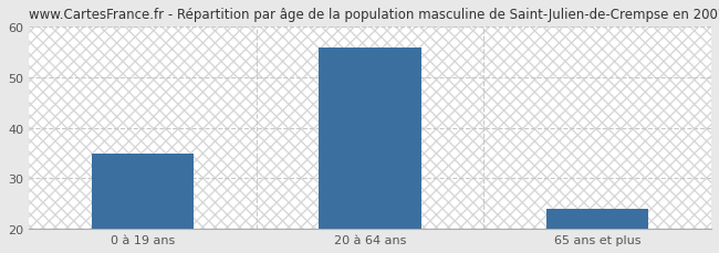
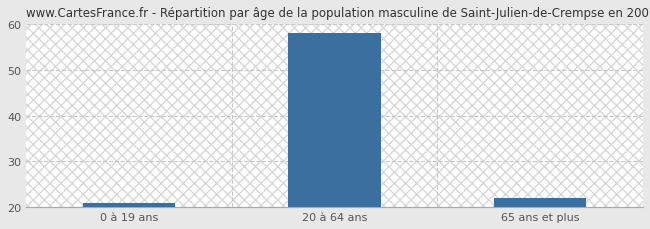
0 à 19 ans: 35 -> 21
20 à 64 ans: 56 -> 58
65 ans et plus: 24 -> 22
